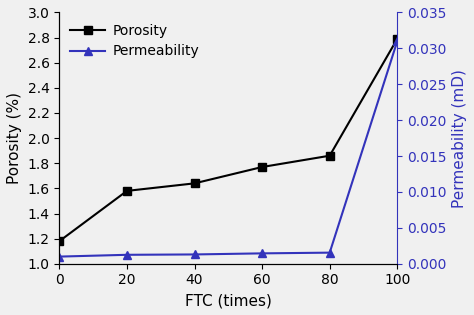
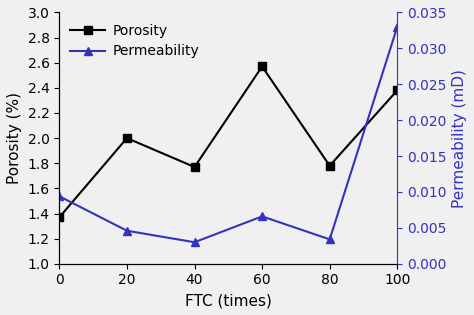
Porosity/0: 1.18 -> 1.37
Permeability/0: 0.0010 -> 0.0094
Porosity/20: 1.58 -> 2.00
Permeability/20: 0.0013 -> 0.0046
Porosity/40: 1.64 -> 1.77
Permeability/40: 0.0013 -> 0.0030
Porosity/60: 1.77 -> 2.57
Permeability/60: 0.0014 -> 0.0066
Porosity/80: 1.86 -> 1.78
Permeability/80: 0.0015 -> 0.0034
Porosity/100: 2.79 -> 2.38
Permeability/100: 0.0310 -> 0.0330
